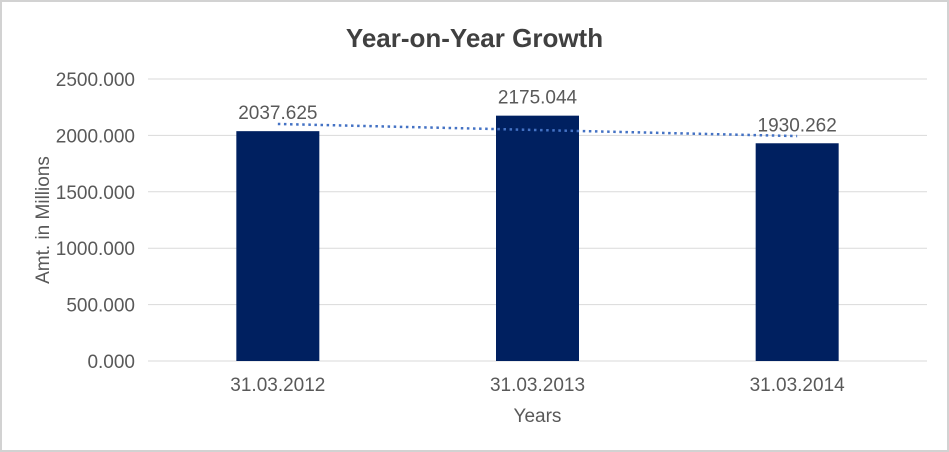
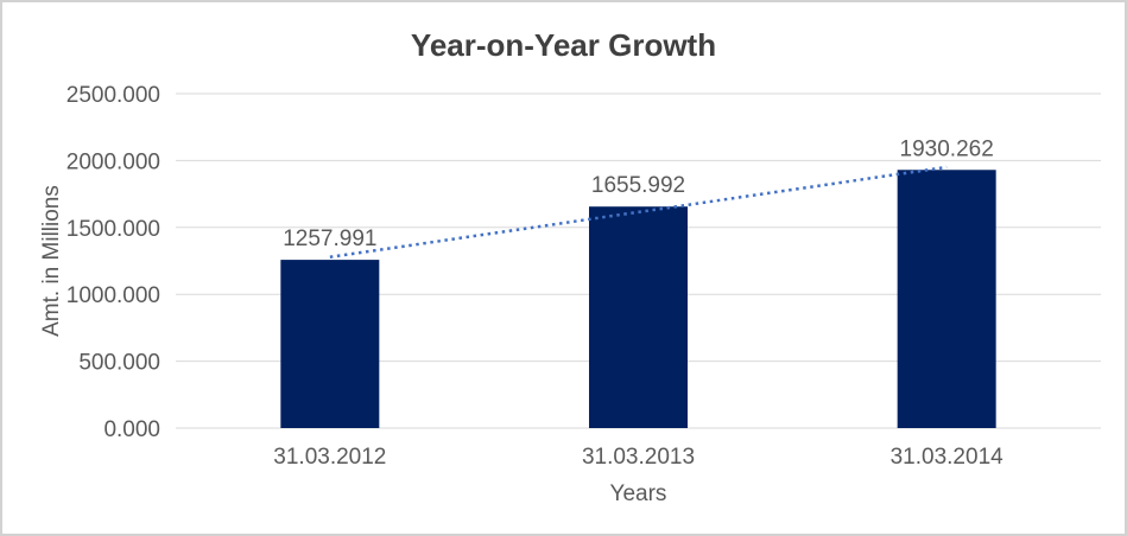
31.03.2012: 2037.625 -> 1257.991
31.03.2013: 2175.044 -> 1655.992
